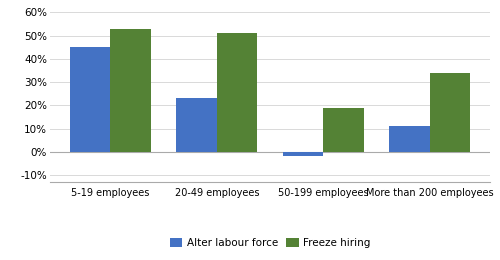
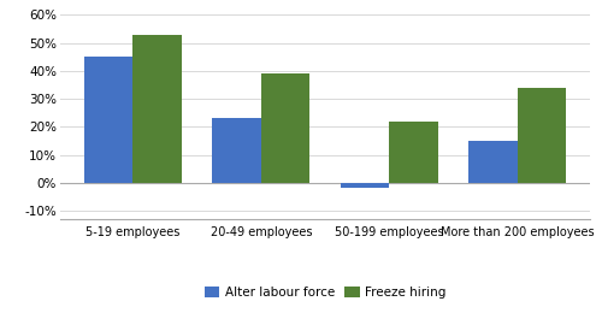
Freeze hiring/20-49 employees: 51% -> 39%
Freeze hiring/50-199 employees: 19% -> 22%
Alter labour force/More than 200 employees: 11% -> 15%
